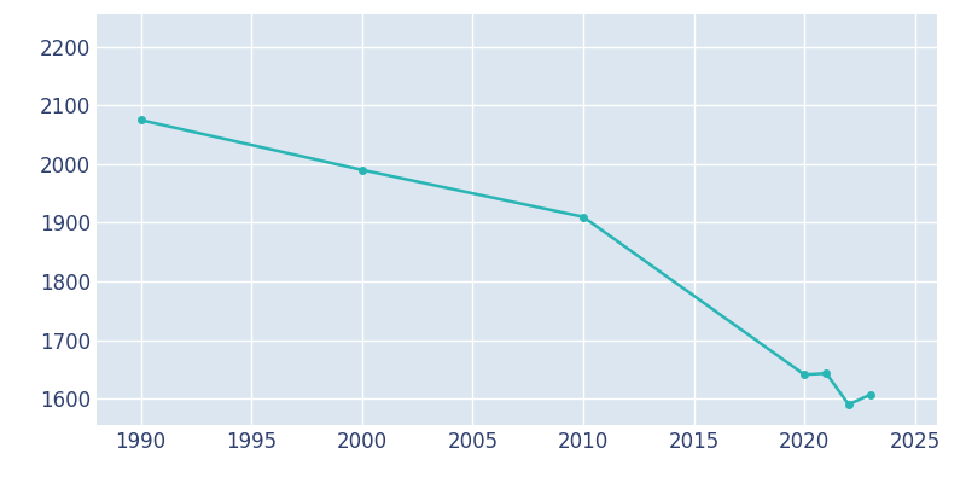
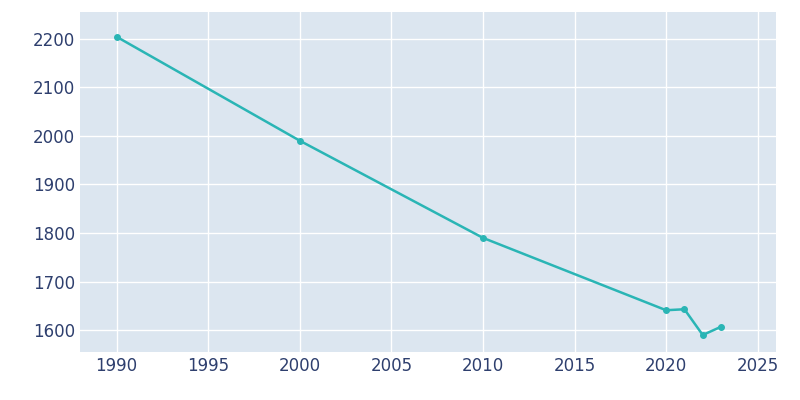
1990: 2075 -> 2204
2010: 1910 -> 1790
